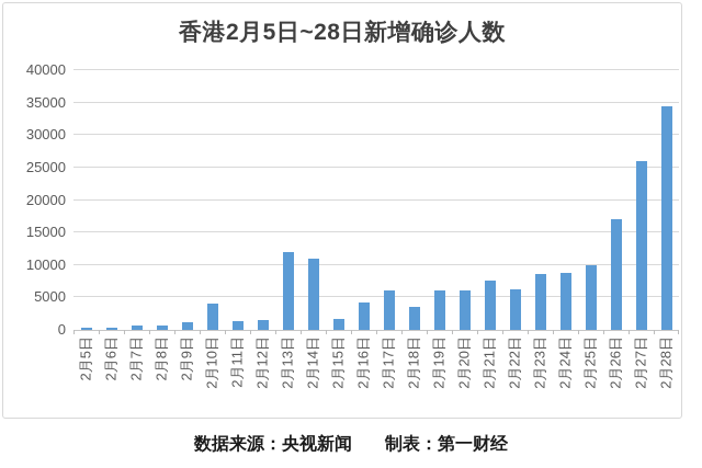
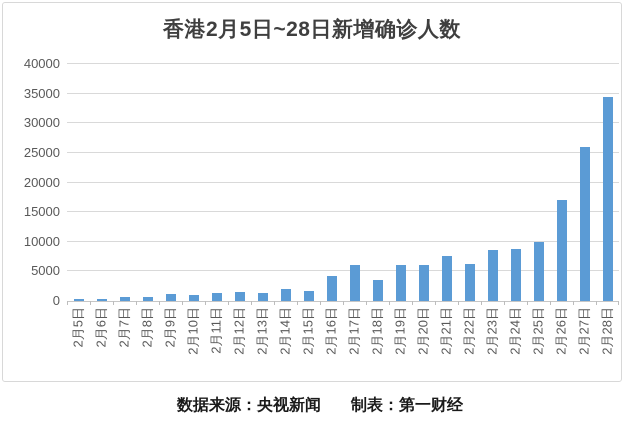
2月10日: 4000 -> 1000
2月13日: 12000 -> 1000
2月14日: 11000 -> 2000
